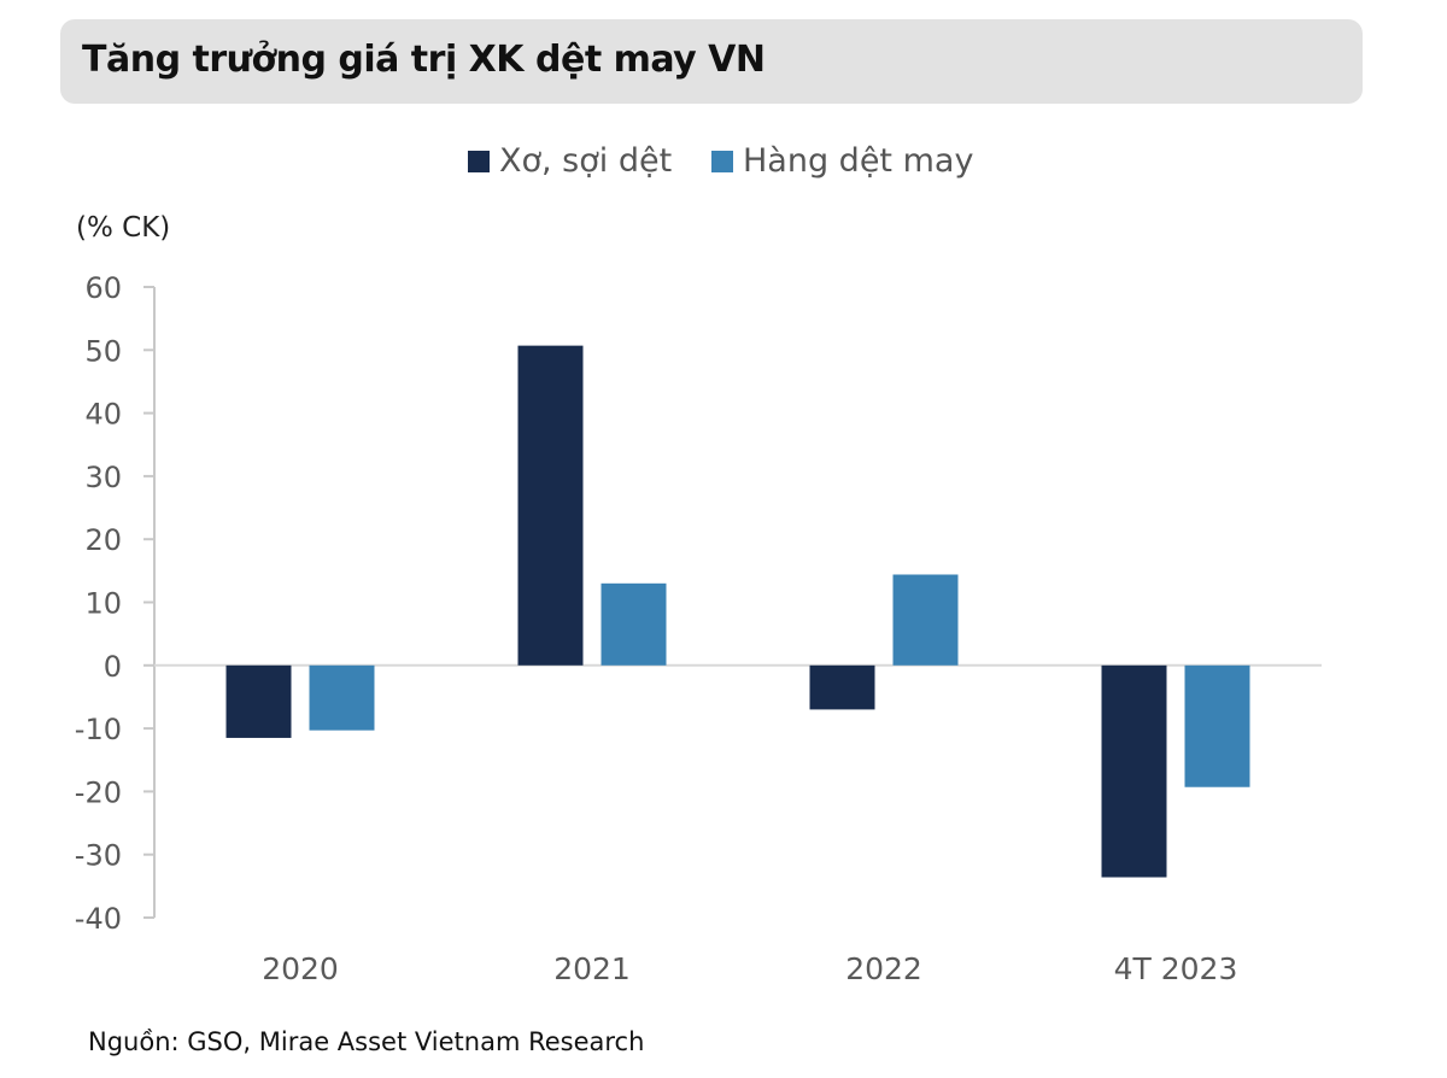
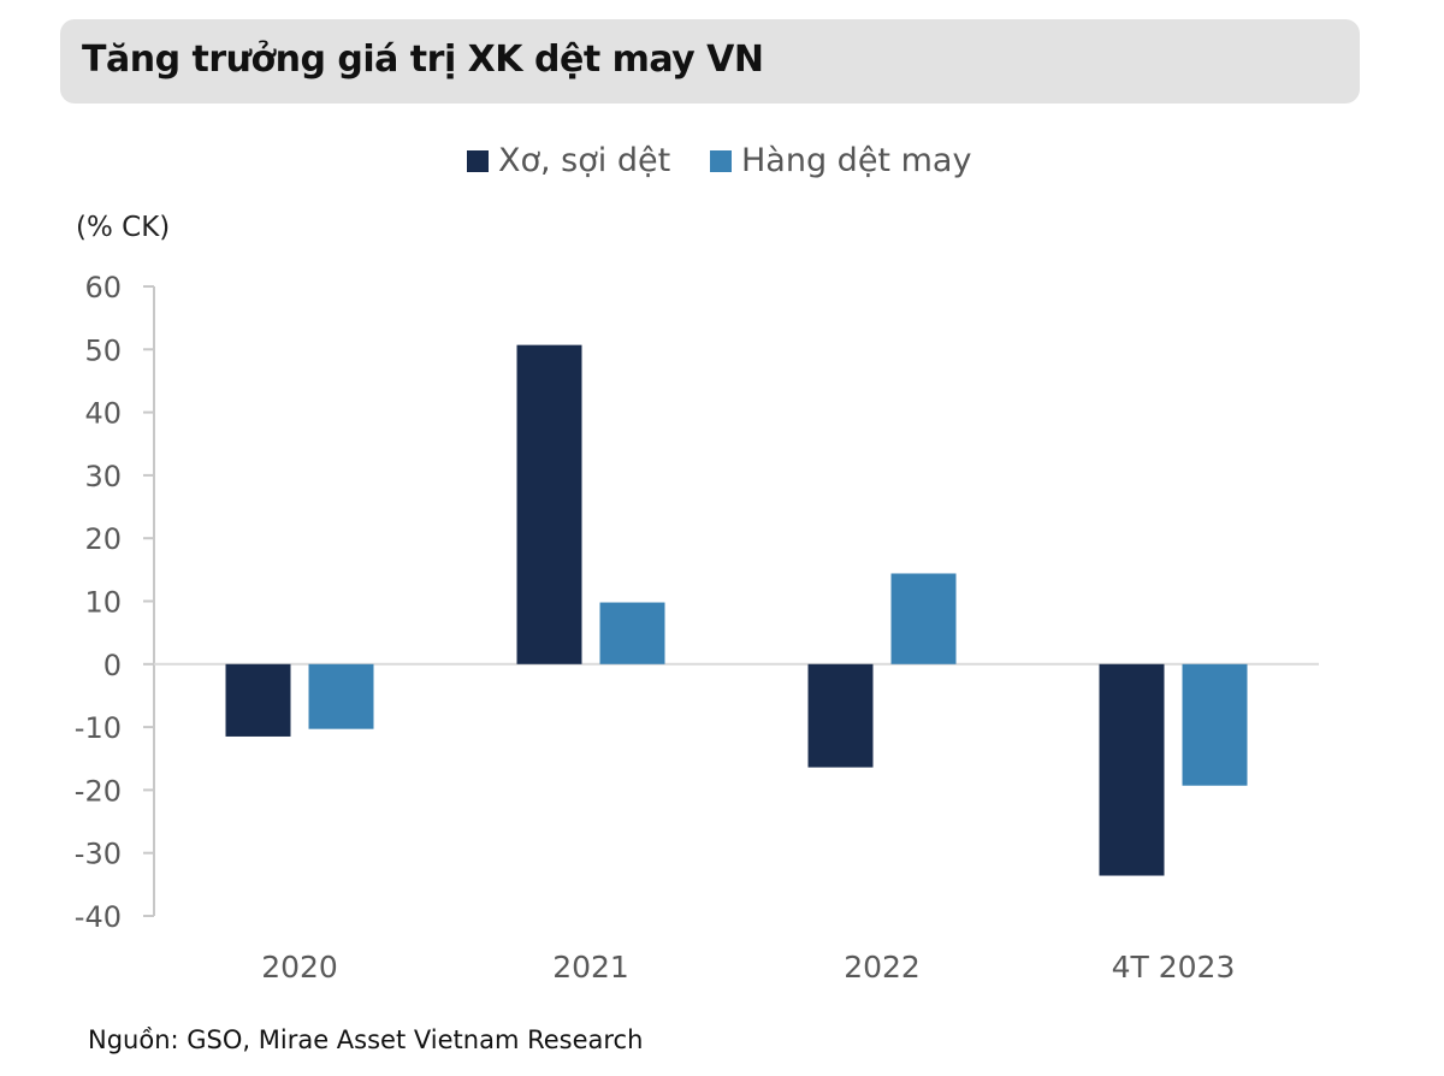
Hàng dệt may/2021: 13 -> 10
Xơ, sợi dệt/2022: -7 -> -16
